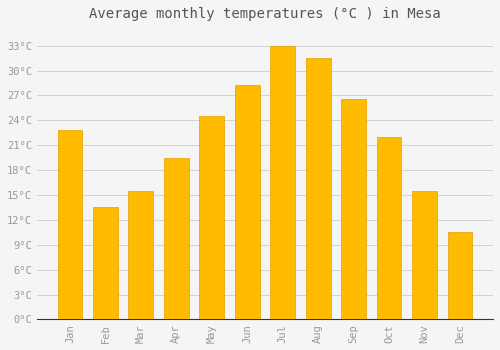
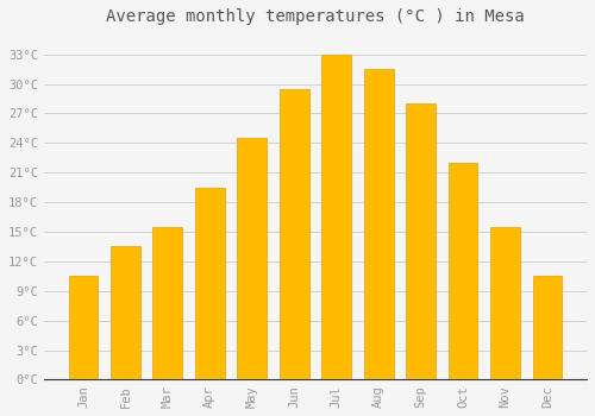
Jan: 22.8°C -> 10.5°C
Jun: 28.2°C -> 29.5°C
Sep: 26.6°C -> 28.0°C
